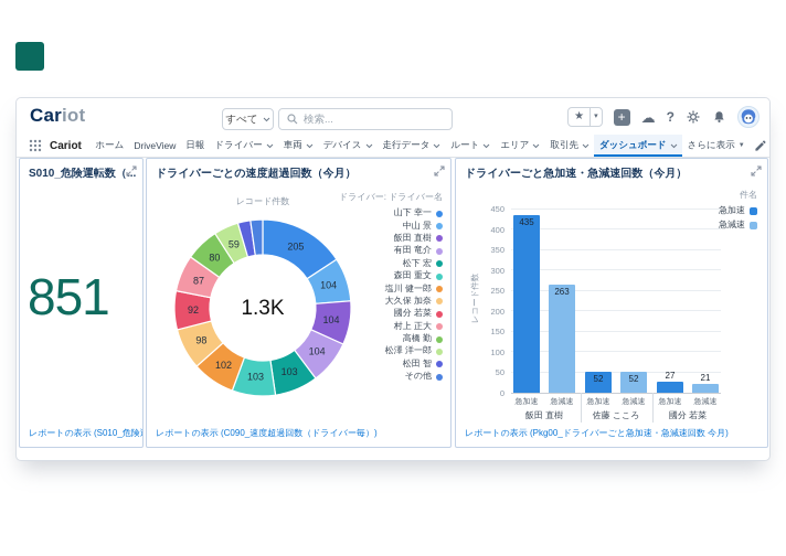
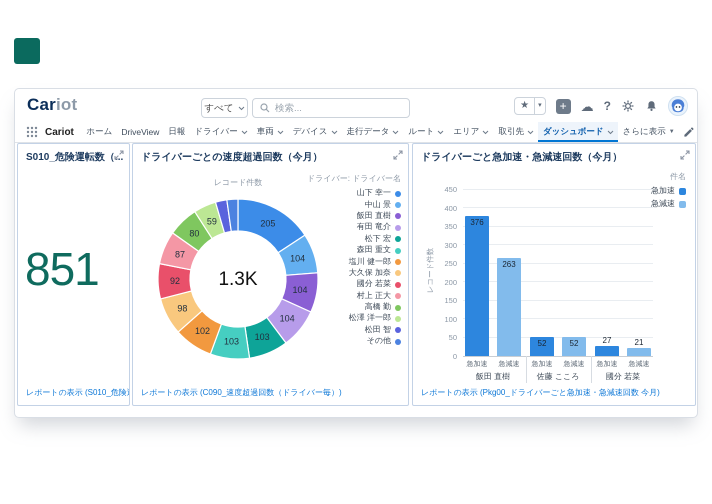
ドライバーごと急加速・急減速回数（今月）/急加速/飯田 直樹: 435 -> 376
